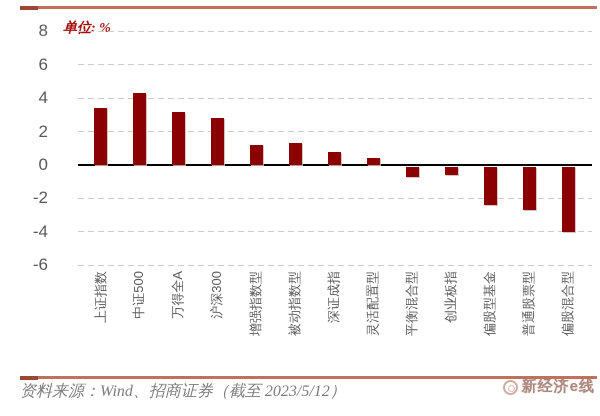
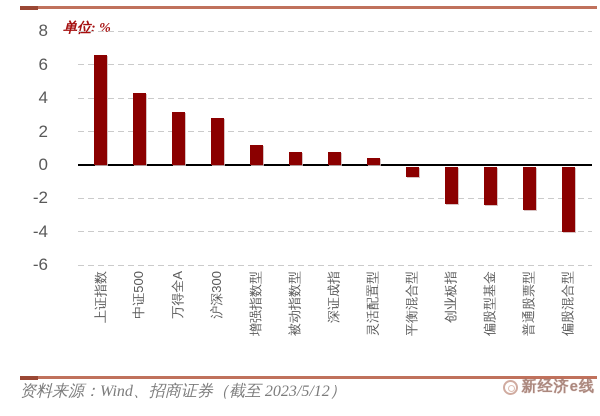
上证指数: 3.4 -> 6.6
被动指数型: 1.3 -> 0.8
创业板指: -0.5 -> -2.2
